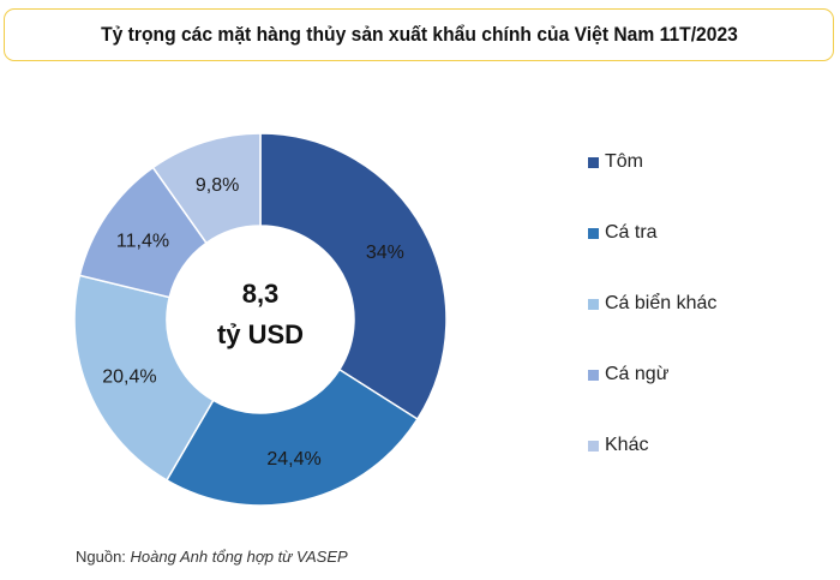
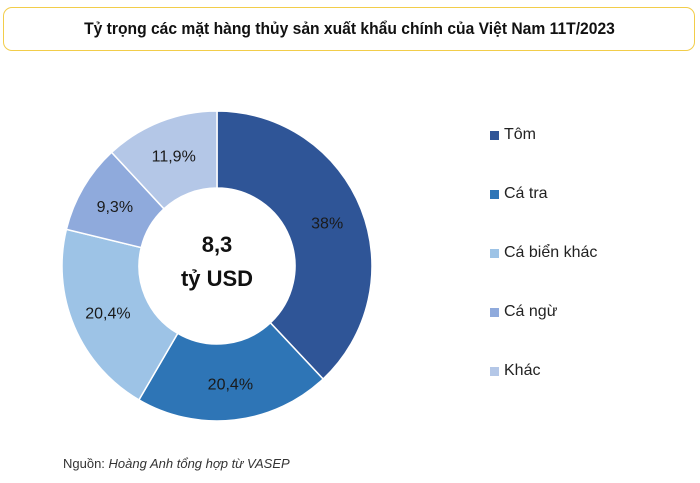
Tôm: 34% -> 38%
Cá tra: 24,4% -> 20,4%
Cá ngừ: 11,4% -> 9,3%
Khác: 9,8% -> 11,9%
